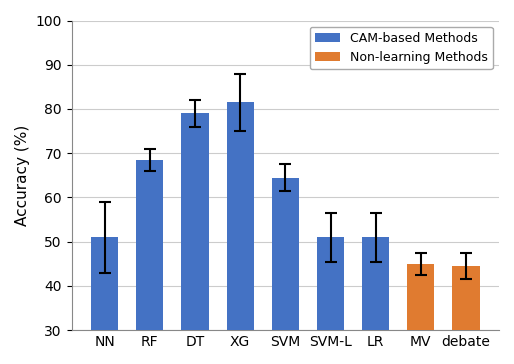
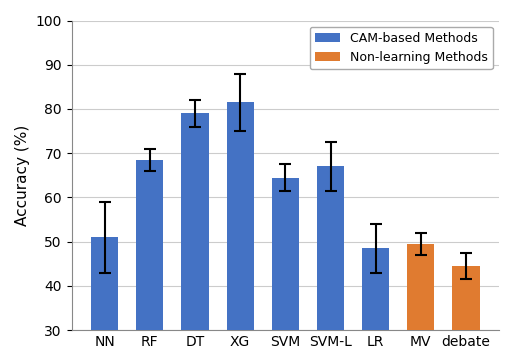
SVM-L: 51.0 -> 67.0
LR: 51.0 -> 48.5
MV: 45.0 -> 49.5
